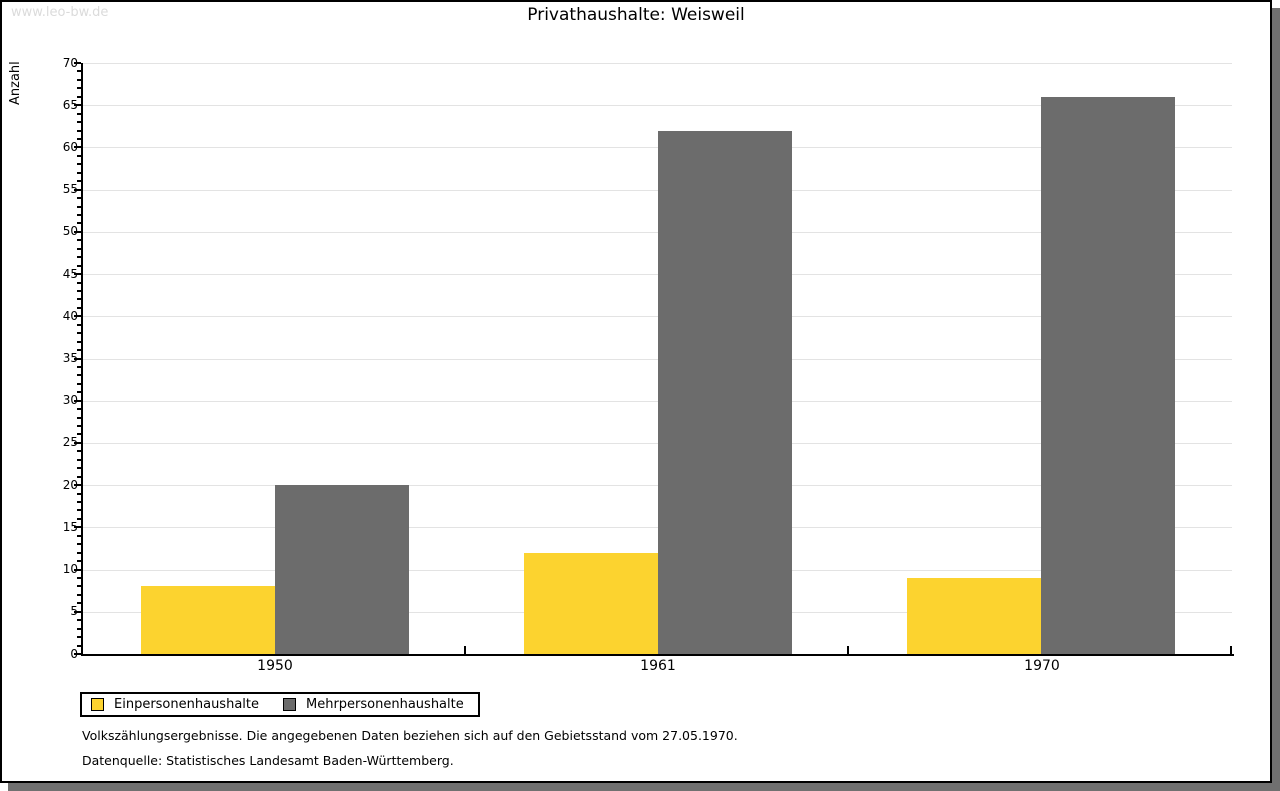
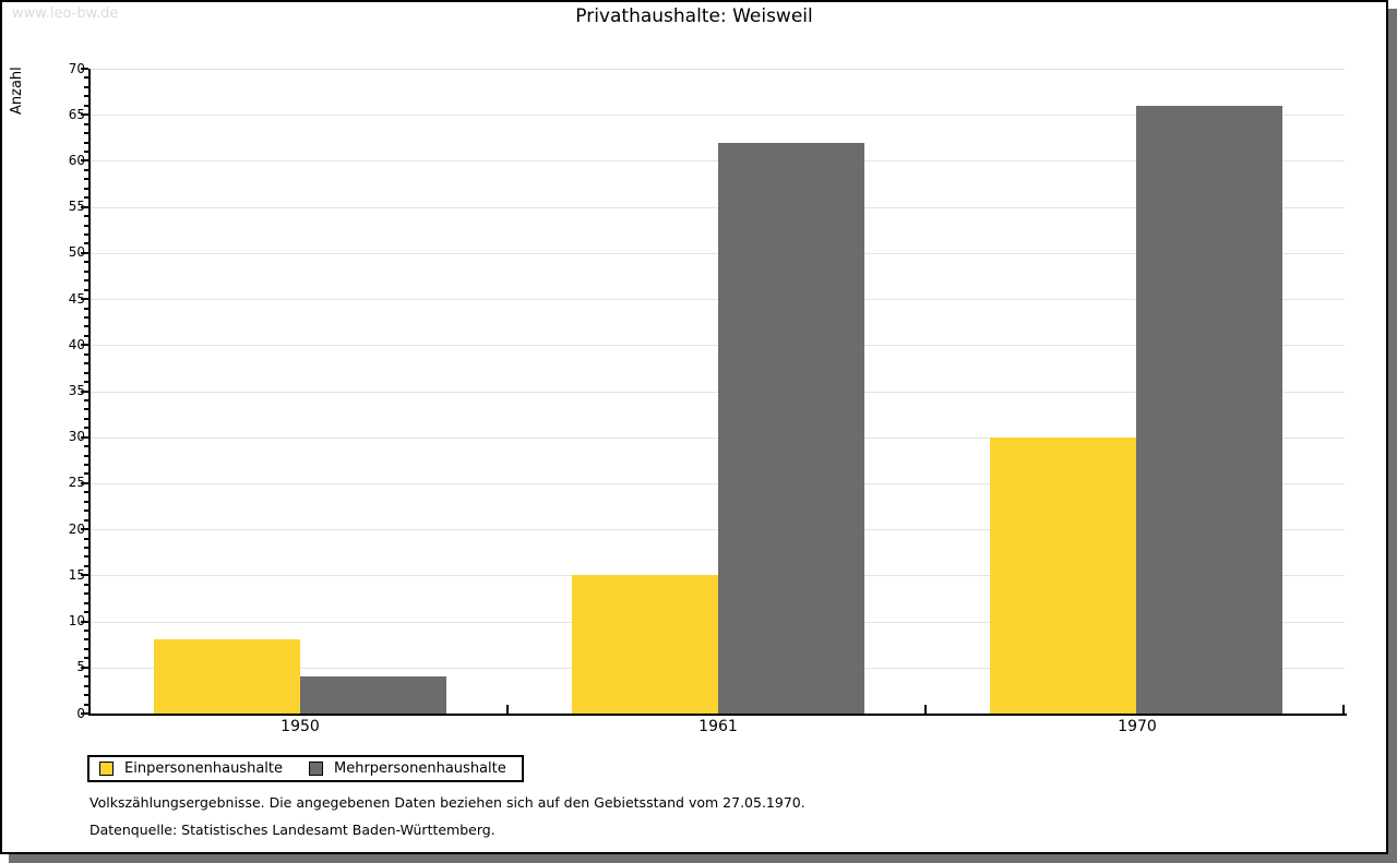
Mehrpersonenhaushalte/1950: 20 -> 4
Einpersonenhaushalte/1961: 12 -> 15
Einpersonenhaushalte/1970: 9 -> 30
